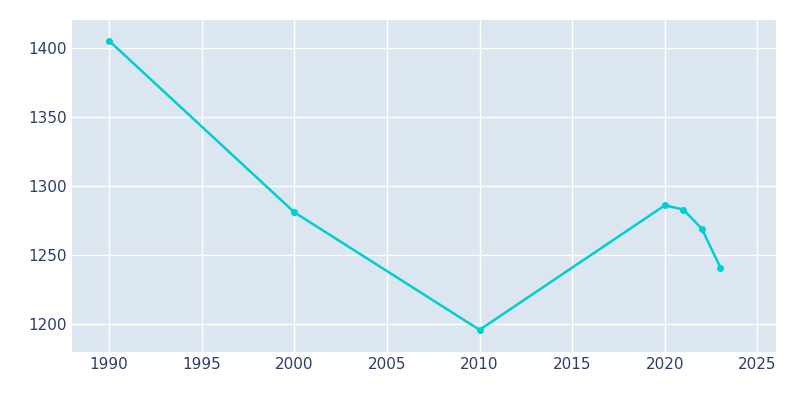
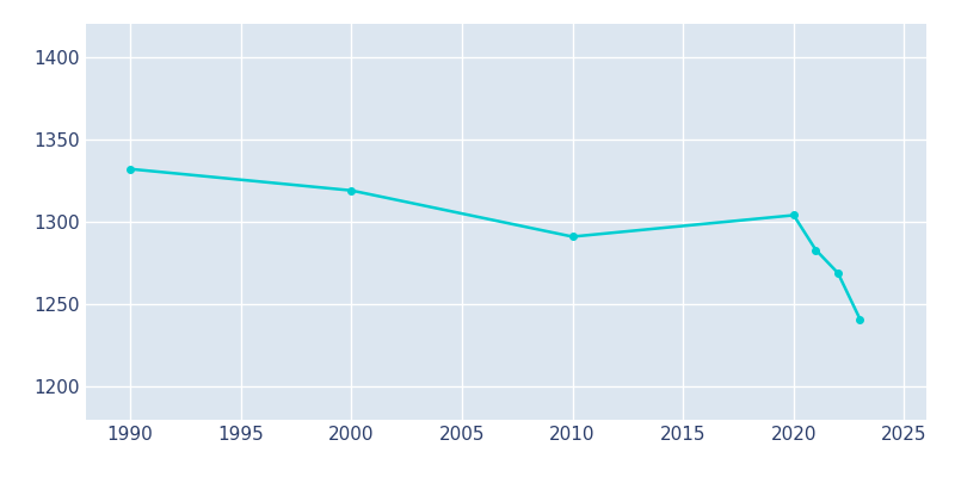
1990: 1405 -> 1332
2000: 1281 -> 1319
2010: 1196 -> 1291
2020: 1286 -> 1304
